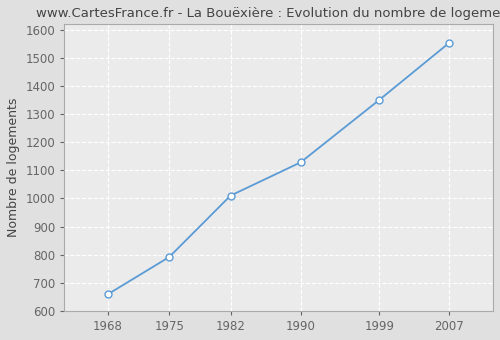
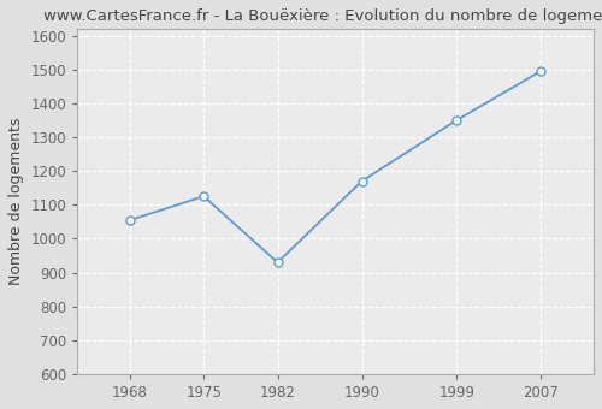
1968: 660 -> 1055
1975: 792 -> 1125
1982: 1010 -> 930
1990: 1128 -> 1170
2007: 1553 -> 1495
